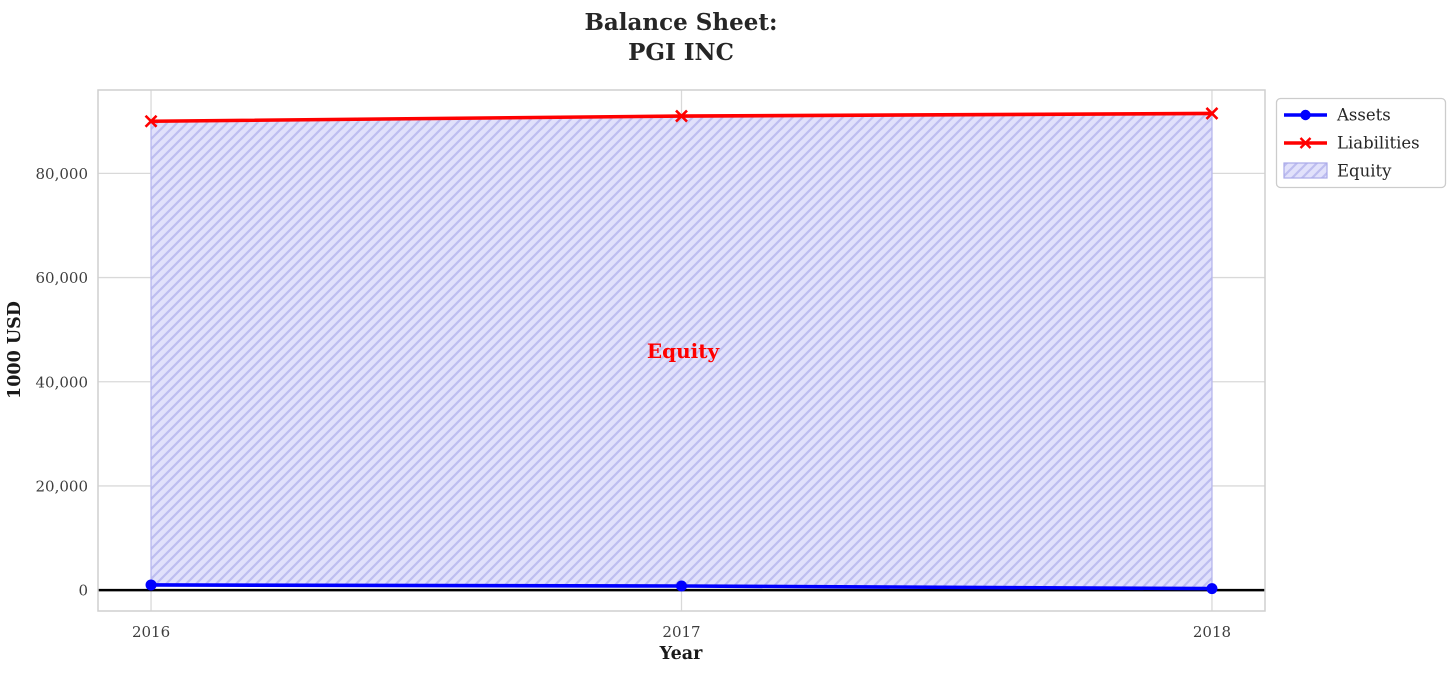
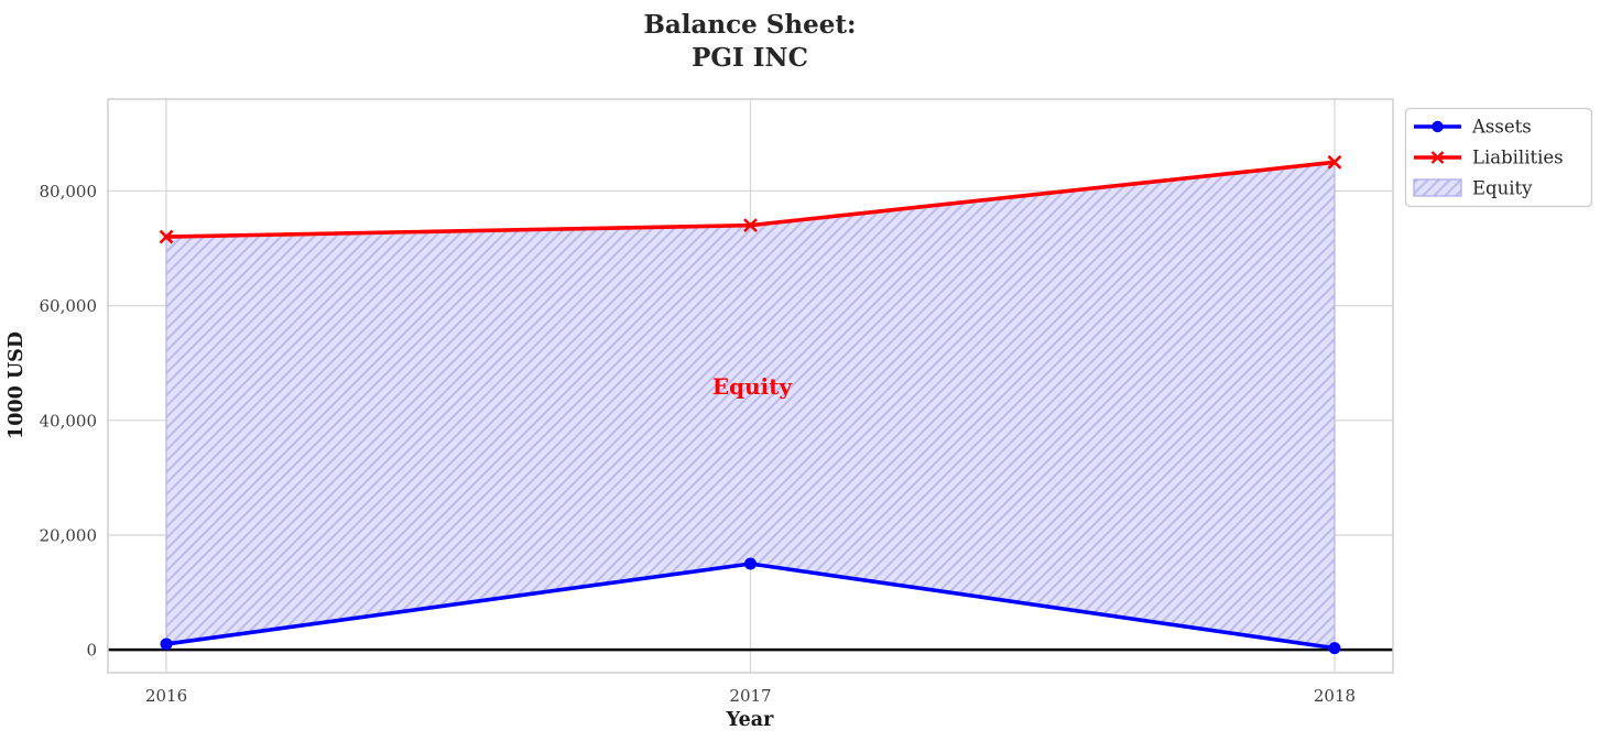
Liabilities/2016: 90000 -> 72000
Assets/2017: 1000 -> 15000
Liabilities/2017: 91000 -> 74000
Liabilities/2018: 92000 -> 85000
